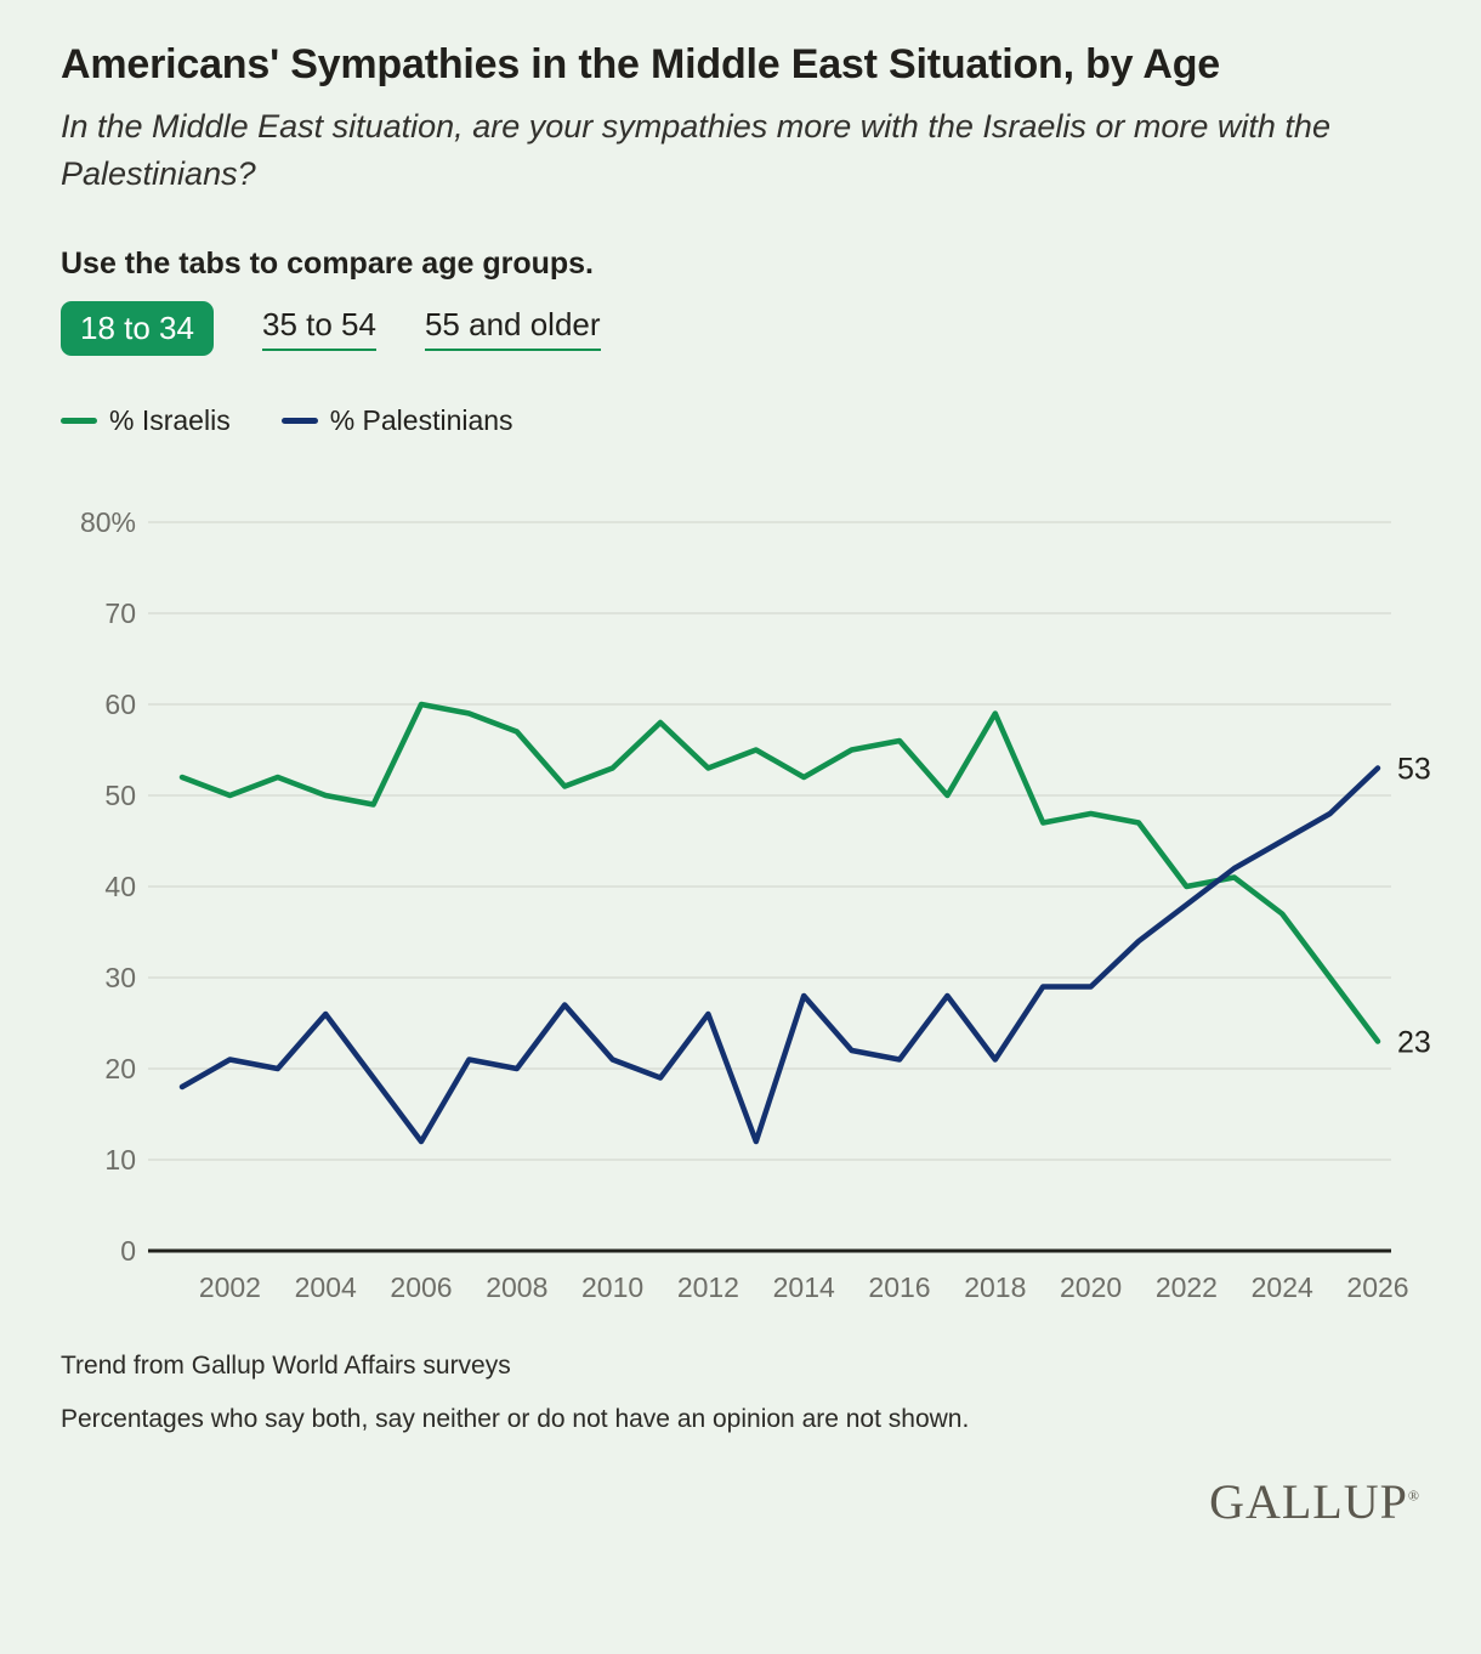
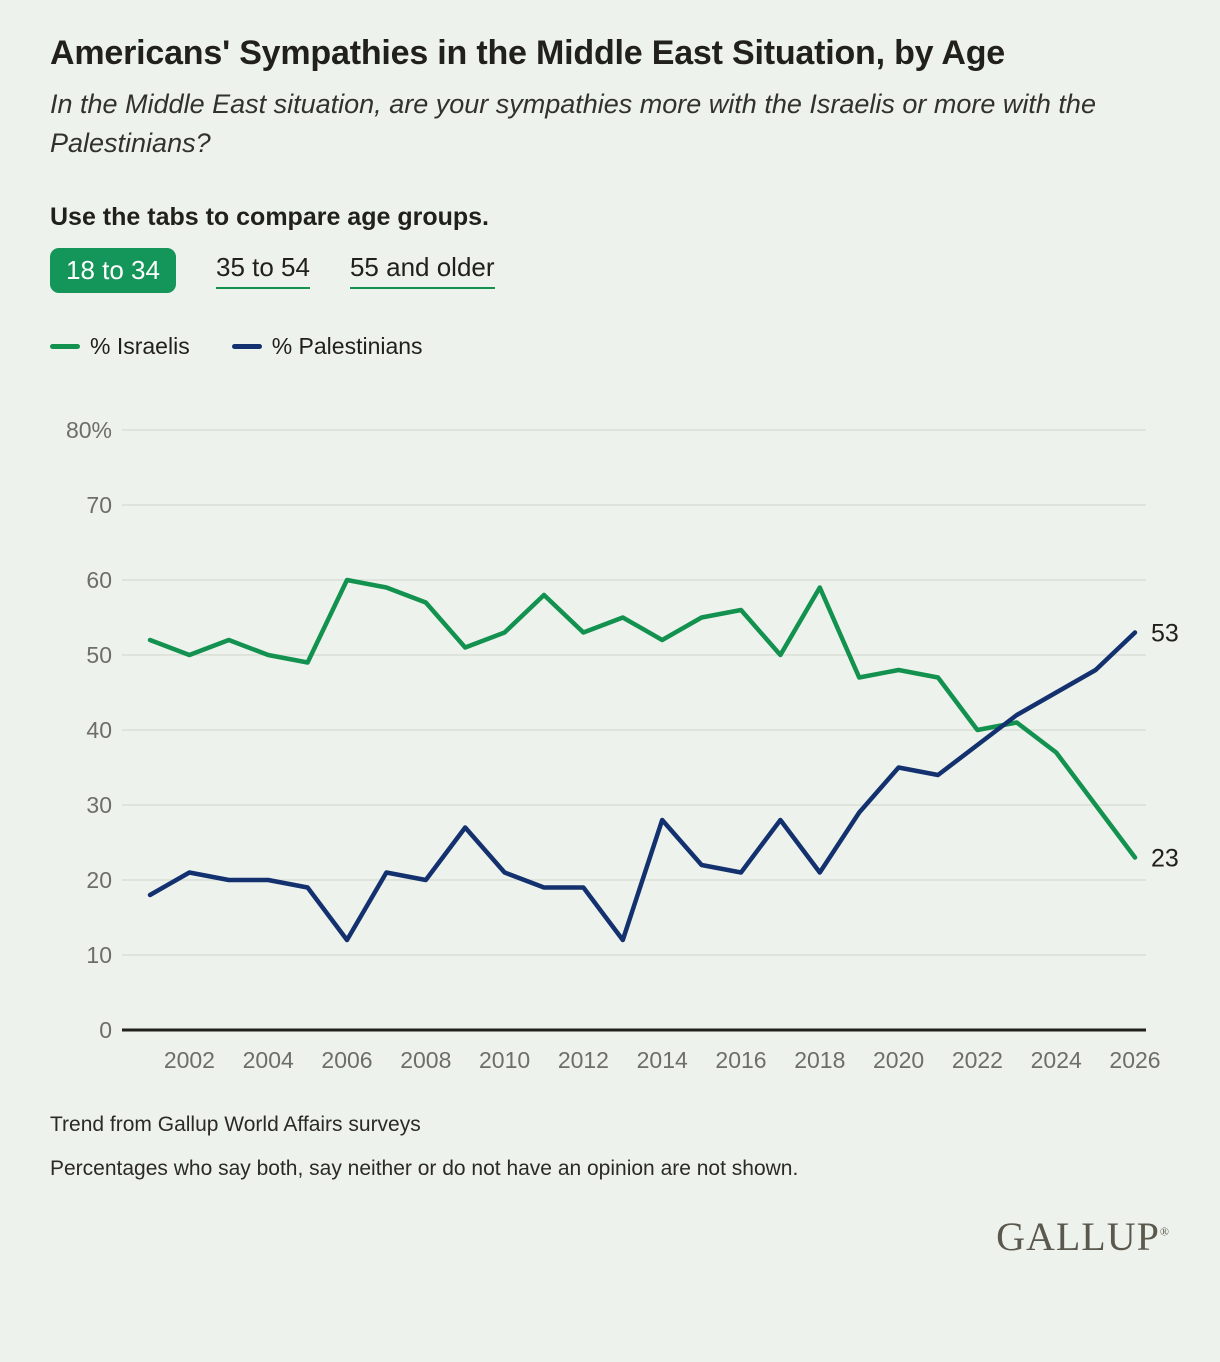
% Palestinians/2004: 26% -> 20%
% Palestinians/2012: 26% -> 19%
% Palestinians/2020: 29% -> 35%
